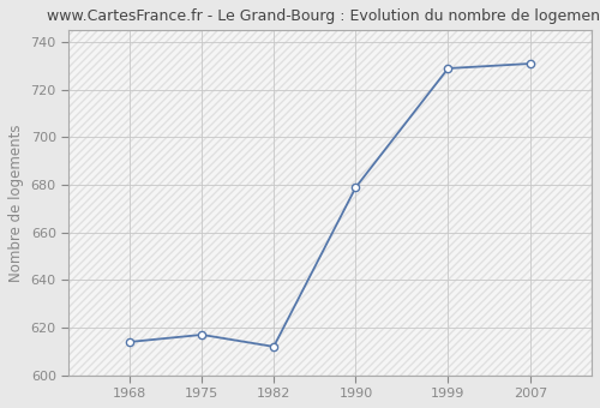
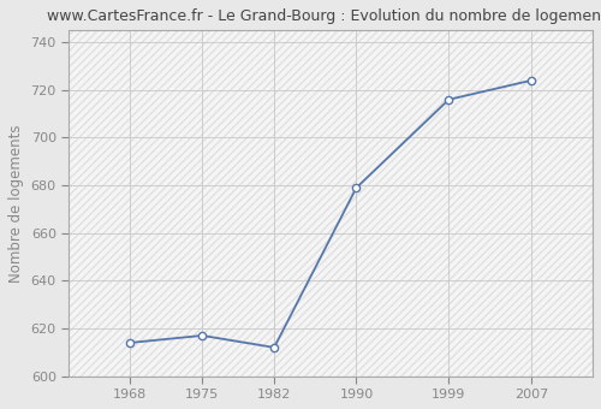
1999: 729 -> 716
2007: 731 -> 724
